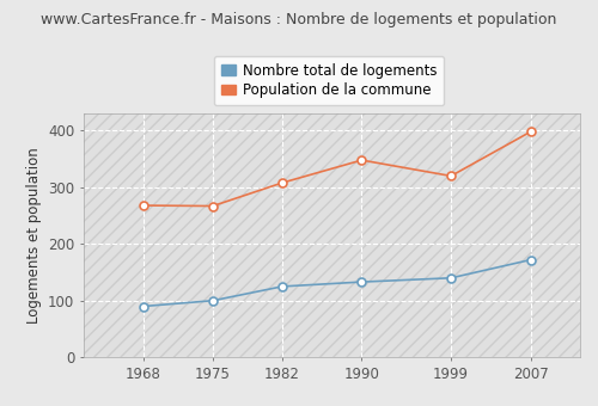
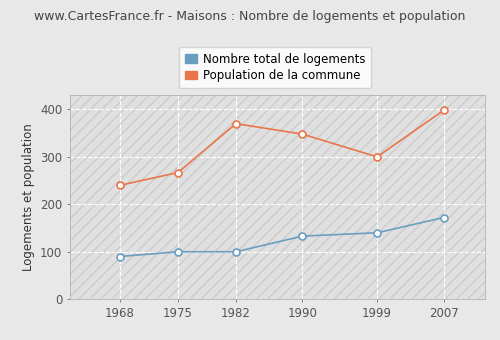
Population de la commune/1968: 268 -> 240
Nombre total de logements/1982: 125 -> 100
Population de la commune/1982: 308 -> 370
Population de la commune/1999: 320 -> 300
